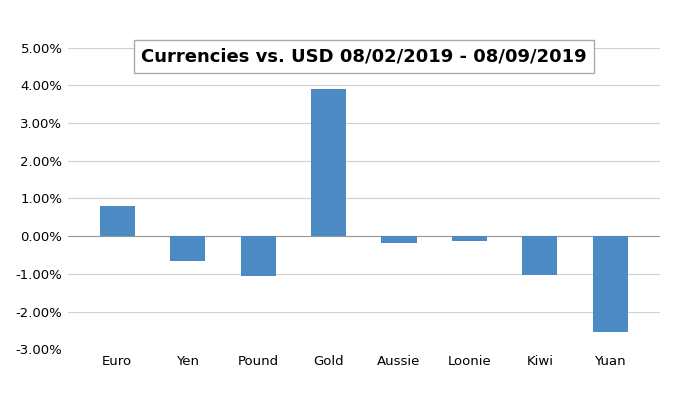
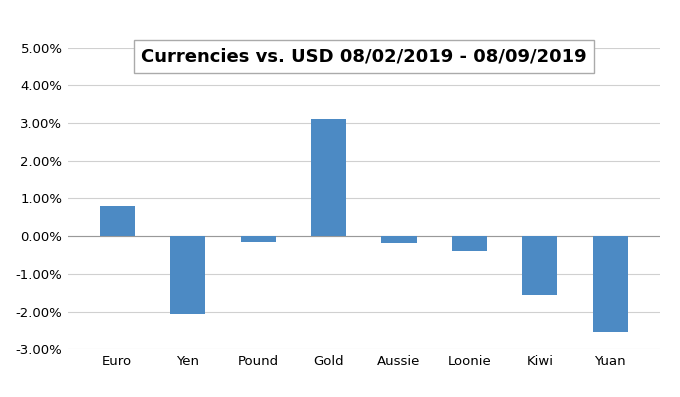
Yen: -0.65% -> -2.05%
Pound: -1.05% -> -0.15%
Gold: 3.90% -> 3.10%
Loonie: -0.12% -> -0.40%
Kiwi: -1.02% -> -1.55%
